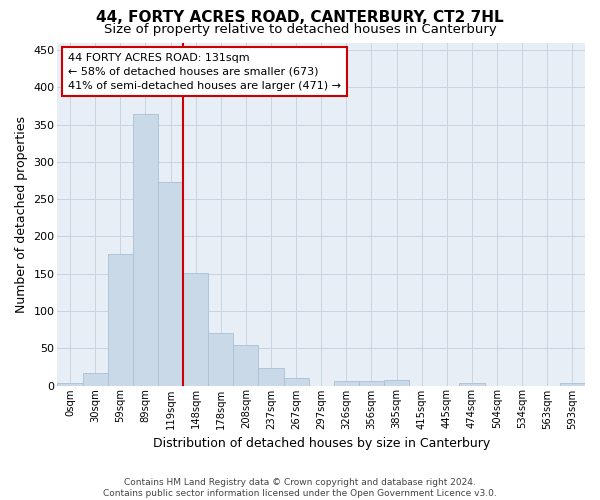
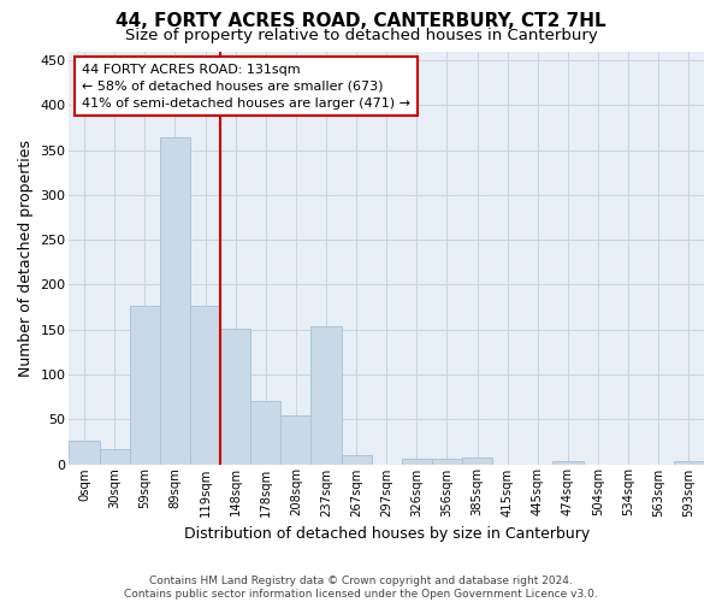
0sqm: 4 -> 26
119sqm: 273 -> 176
237sqm: 23 -> 154
